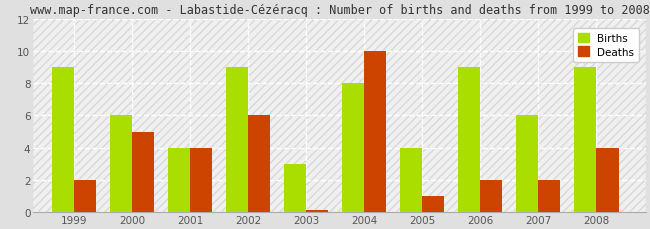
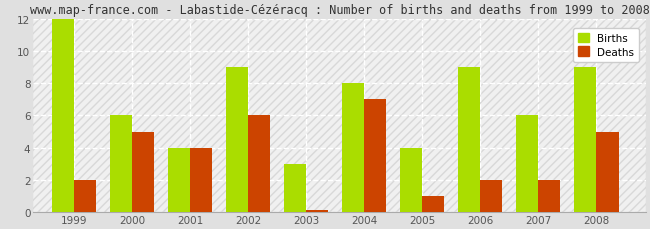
Births/1999: 9 -> 12
Deaths/2004: 10.0 -> 7.0
Deaths/2008: 4.0 -> 5.0
